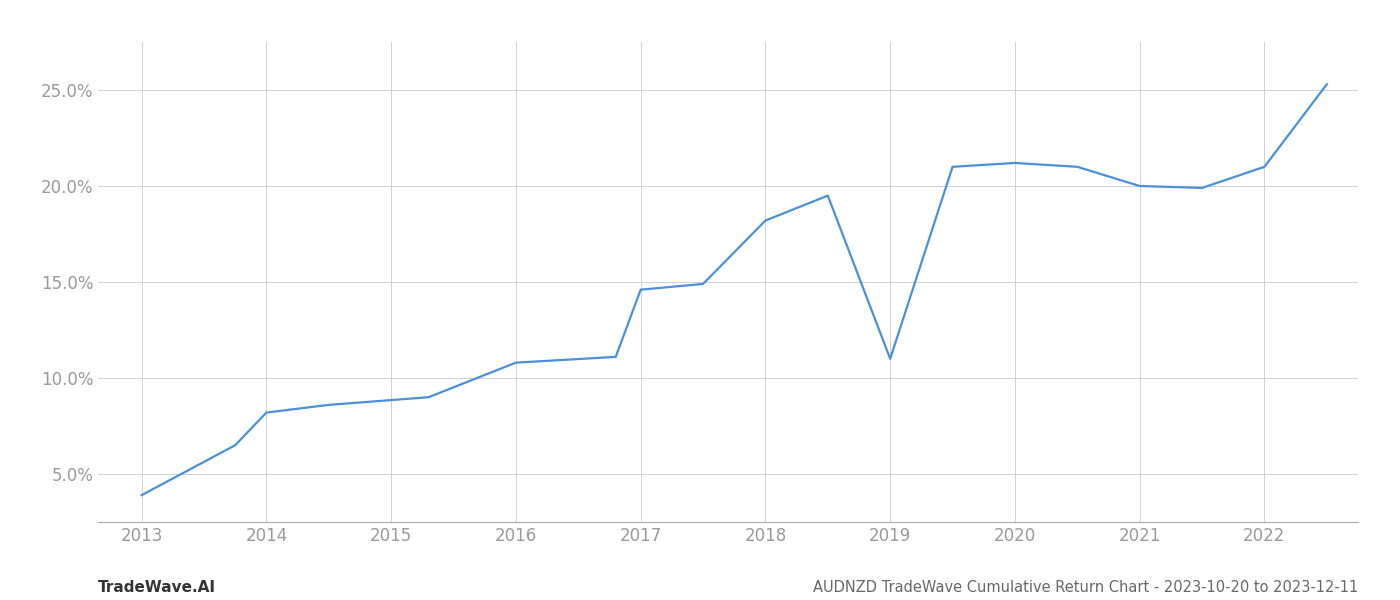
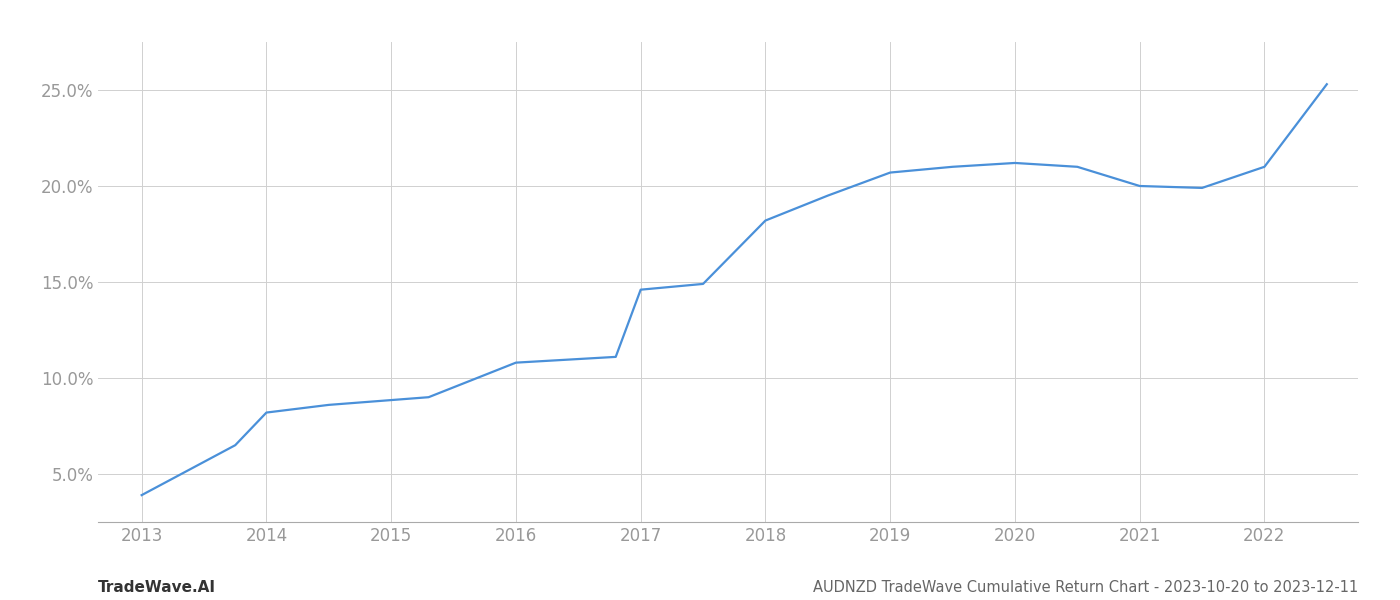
2019: 11.0% -> 20.7%
